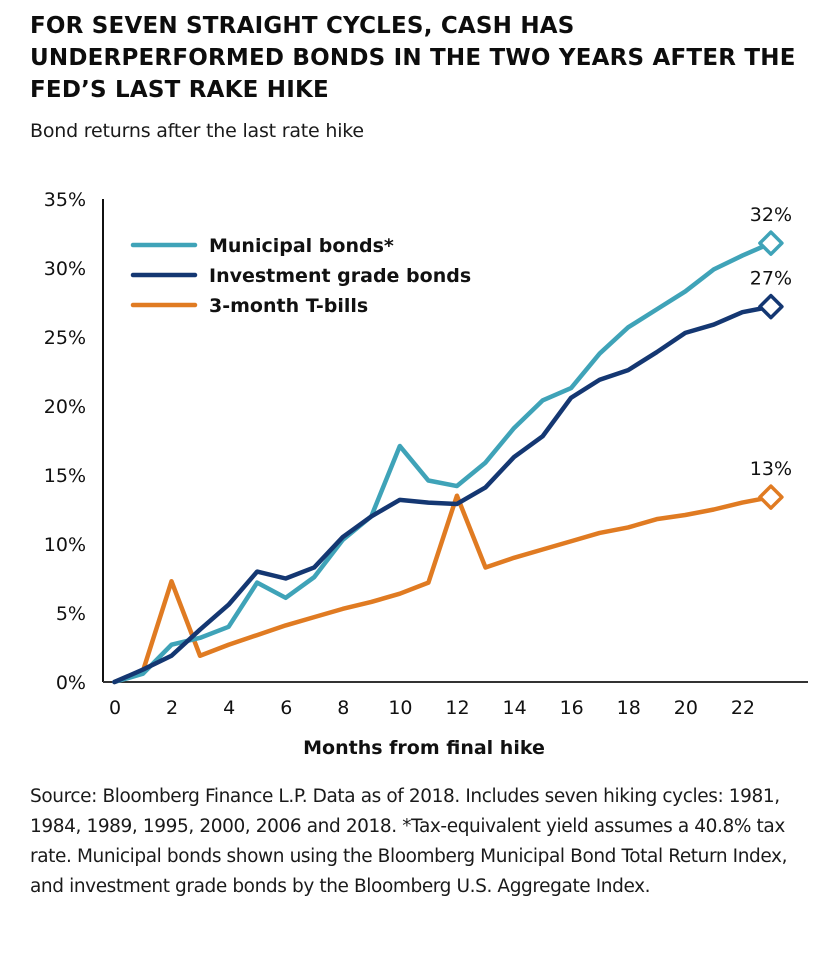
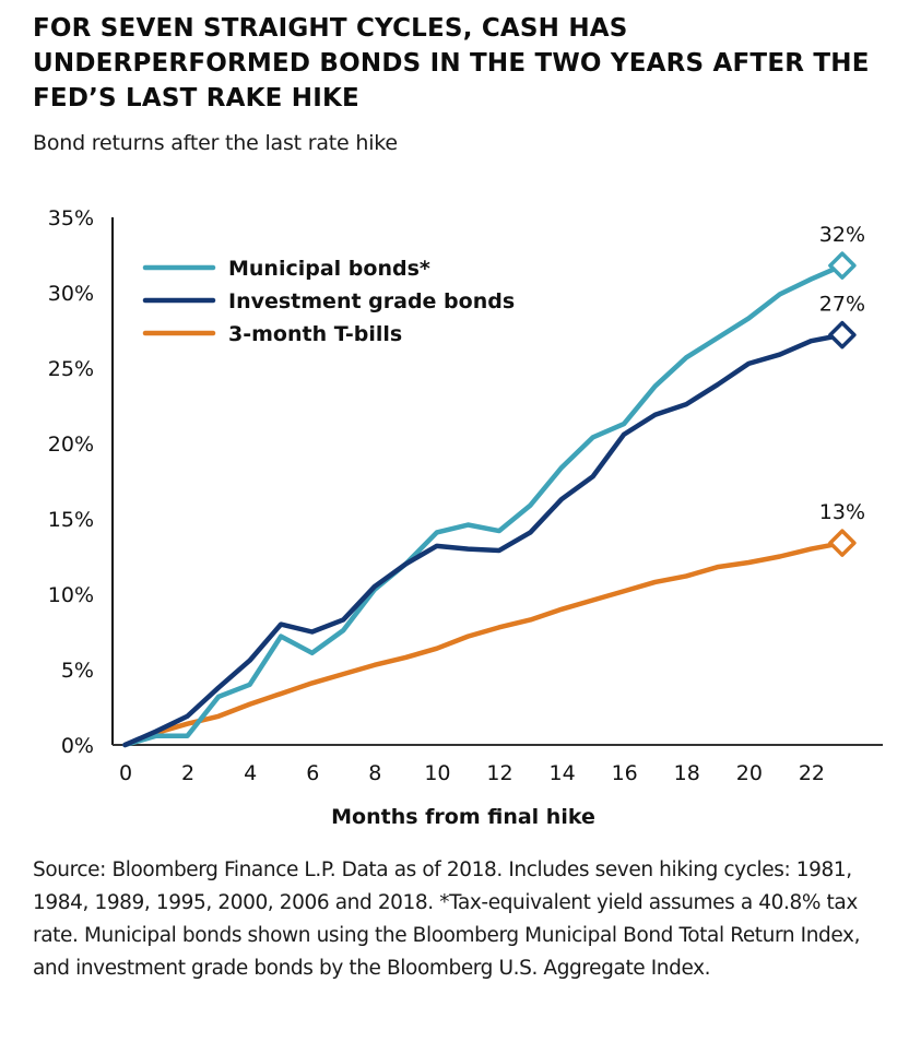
Municipal bonds*/2: 2.7% -> 0.6%
3-month T-bills/2: 7.3% -> 1.4%
Municipal bonds*/10: 17.1% -> 14.1%
3-month T-bills/12: 13.5% -> 7.8%
